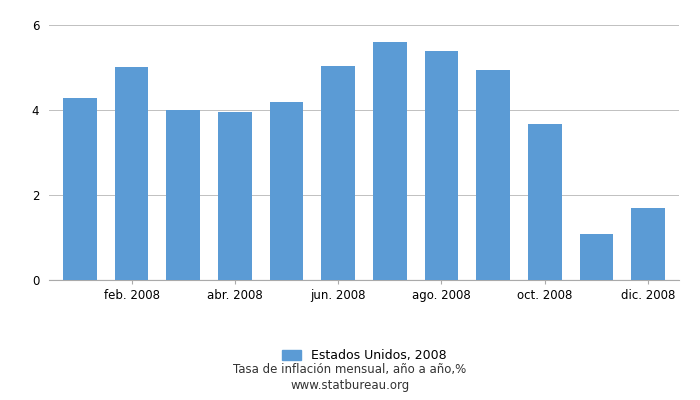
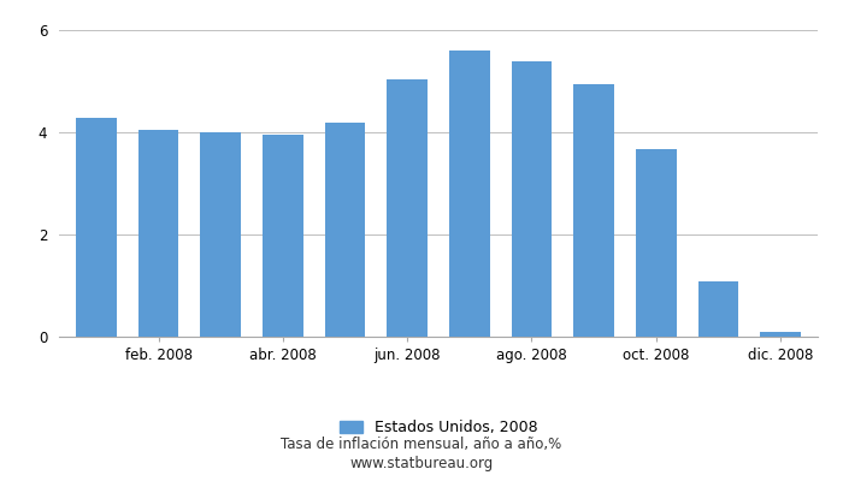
feb. 2008: 5.00 -> 4.03
dic. 2008: 1.70 -> 0.09
